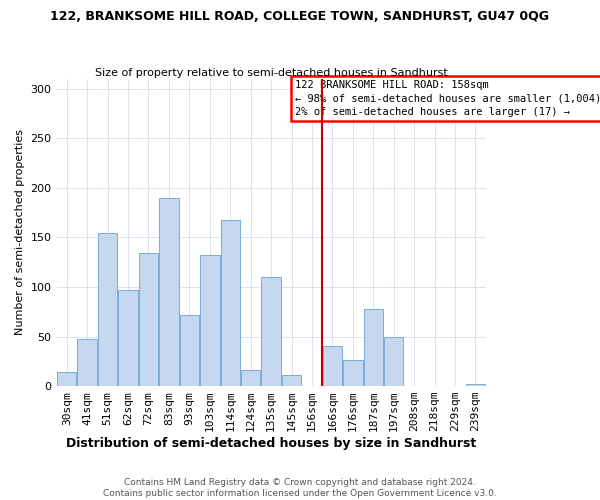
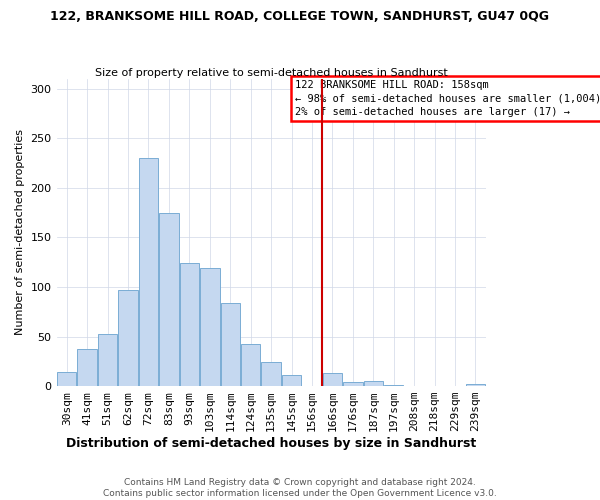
41sqm: 48 -> 37
51sqm: 154 -> 53
72sqm: 134 -> 230
83sqm: 190 -> 175
93sqm: 72 -> 124
103sqm: 132 -> 119
114sqm: 168 -> 84
124sqm: 16 -> 42
135sqm: 110 -> 24
166sqm: 40 -> 13
176sqm: 26 -> 4
187sqm: 78 -> 5
197sqm: 50 -> 1
